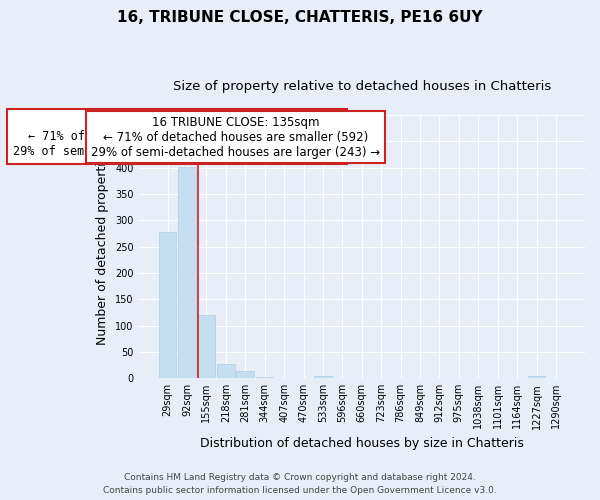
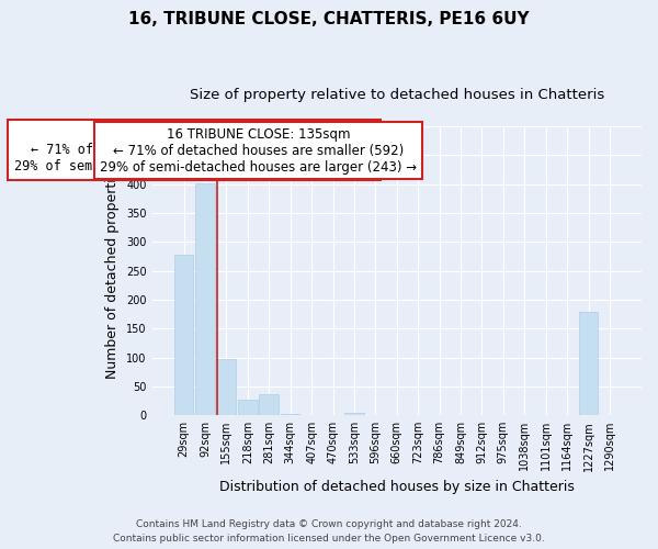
155sqm: 120 -> 98
281sqm: 14 -> 36
1227sqm: 5 -> 178
